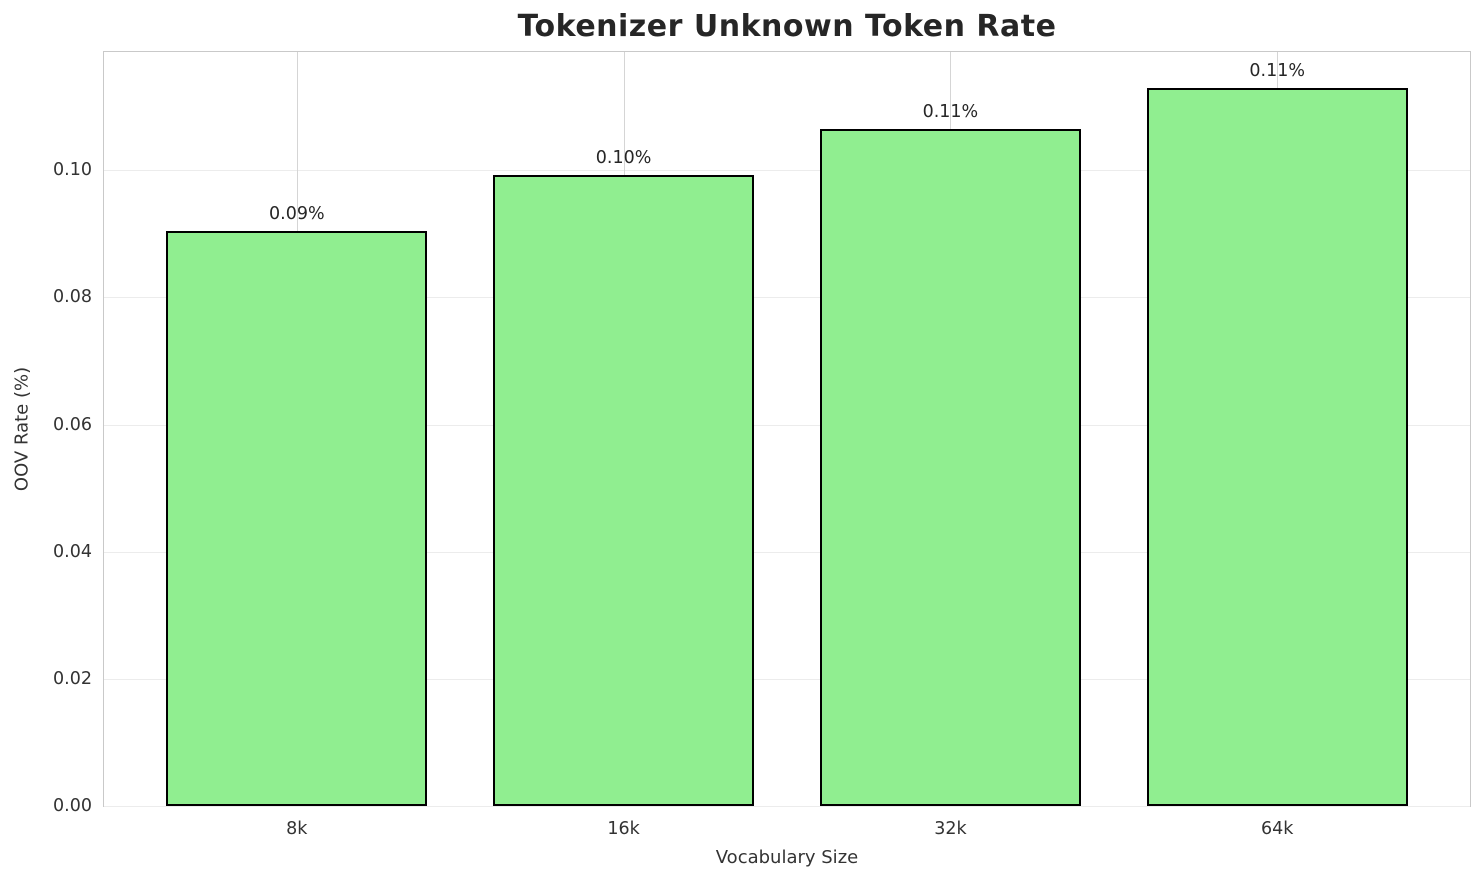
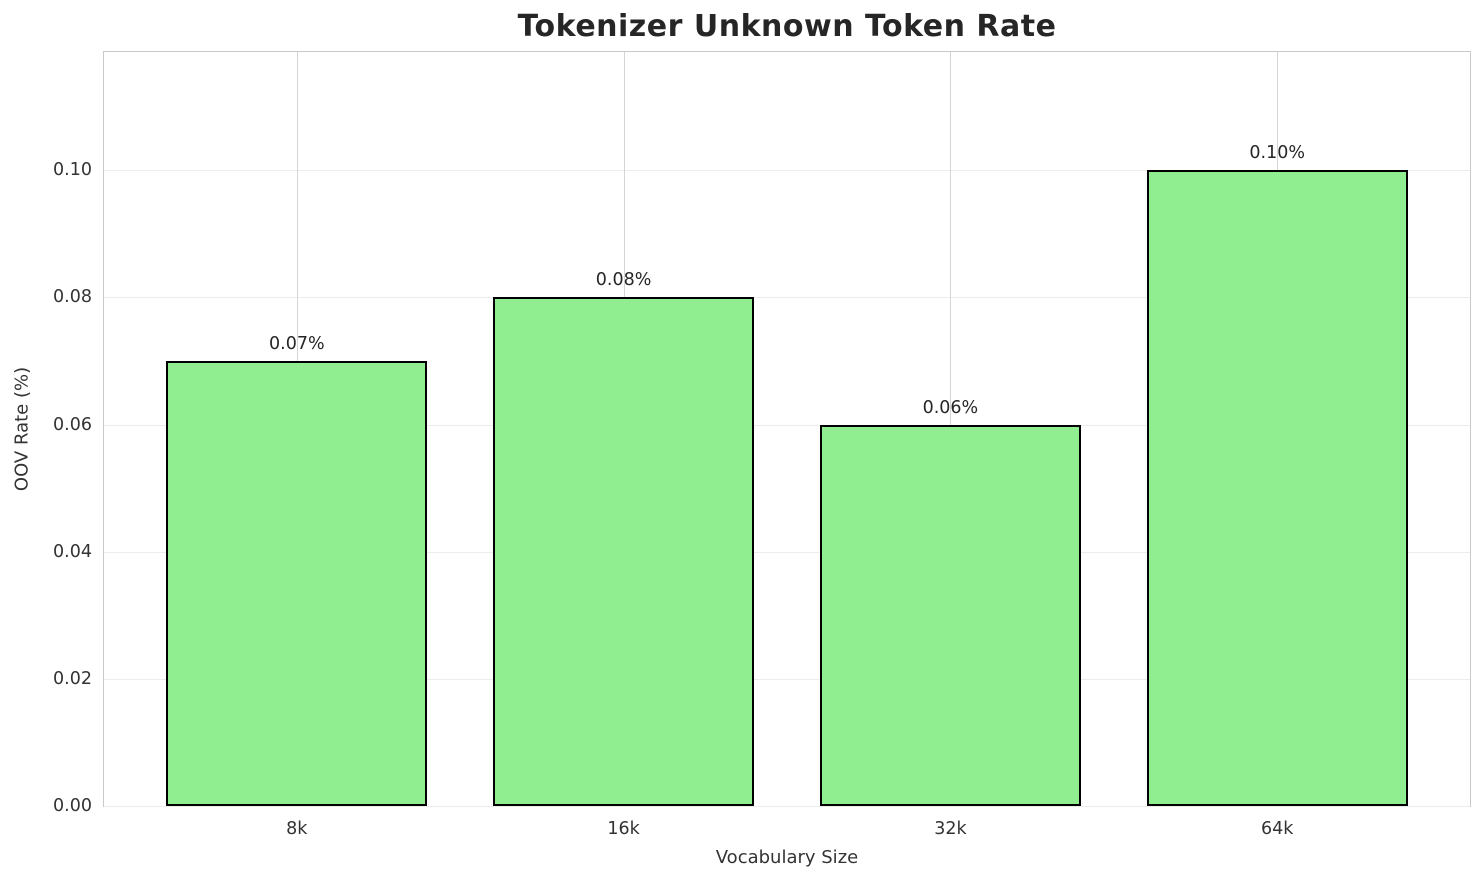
8k: 0.09% -> 0.07%
16k: 0.10% -> 0.08%
32k: 0.11% -> 0.06%
64k: 0.11% -> 0.10%
